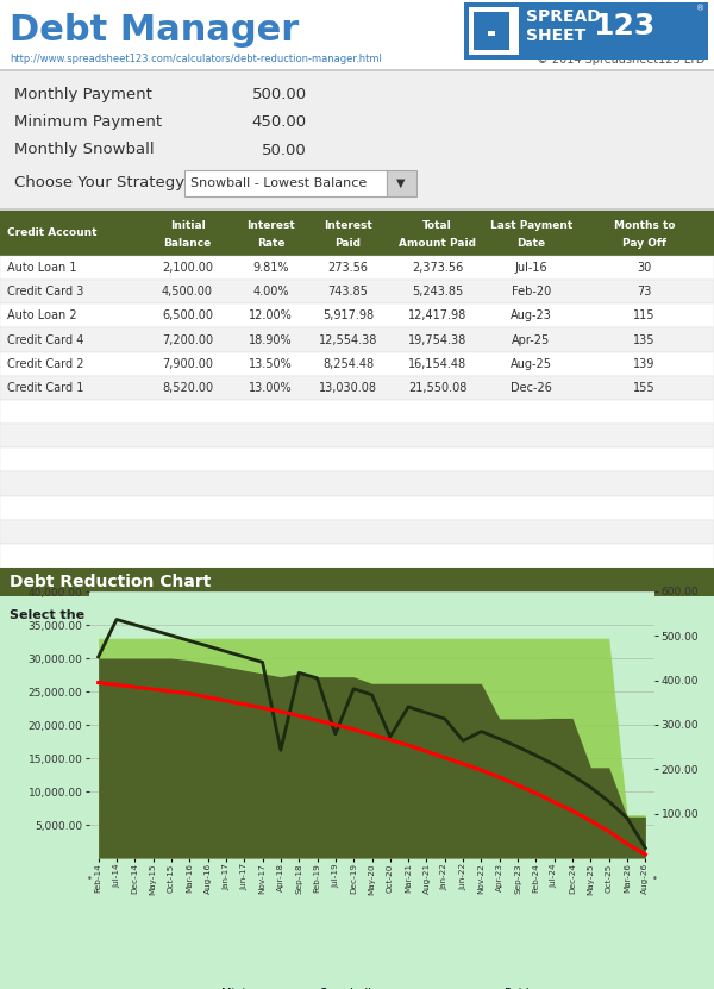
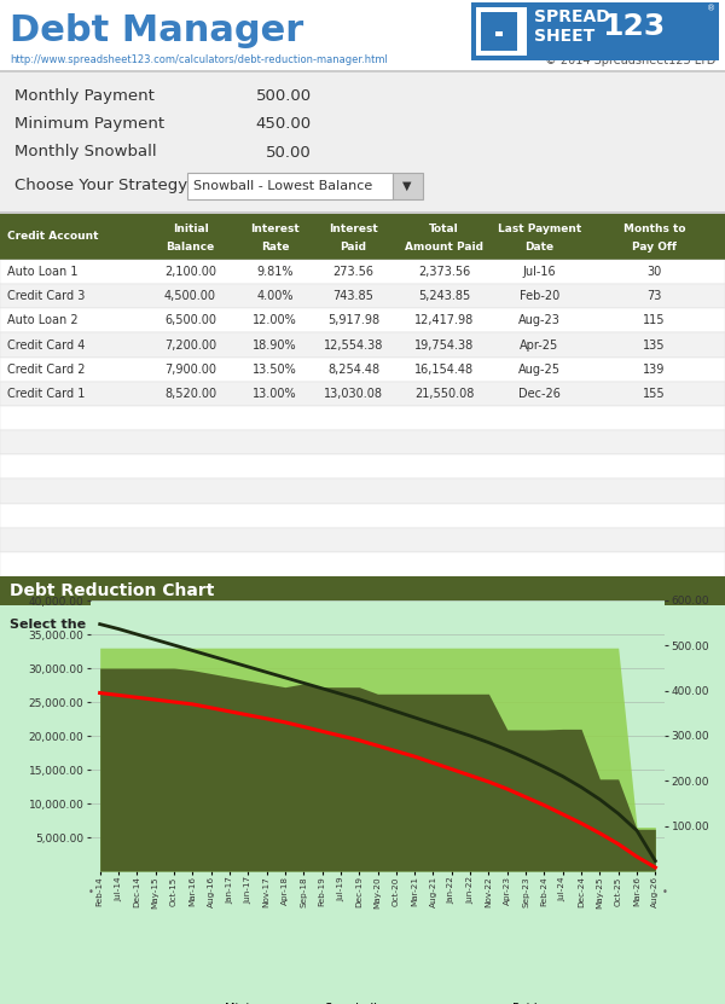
Balance/Feb-14: 30,200 -> 36,500
Balance/Apr-18: 16,200 -> 28,600
Balance/Jul-19: 18,600 -> 26,200
Balance/Oct-20: 18,200 -> 23,600
Balance/Jun-22: 17,600 -> 20,000
